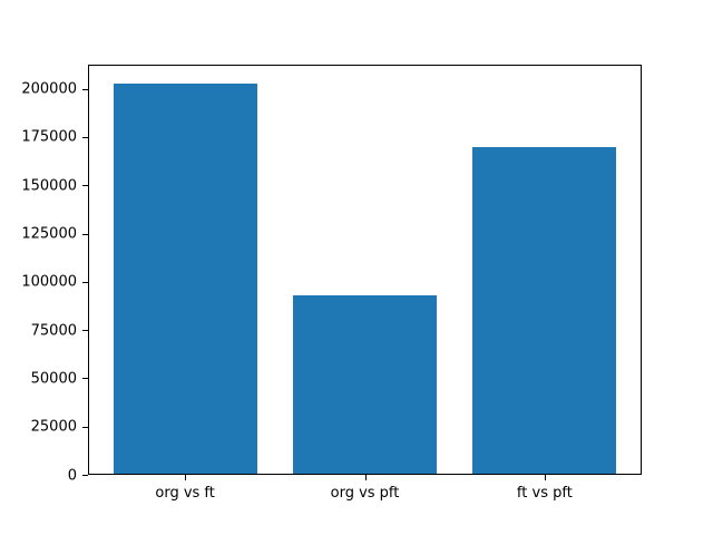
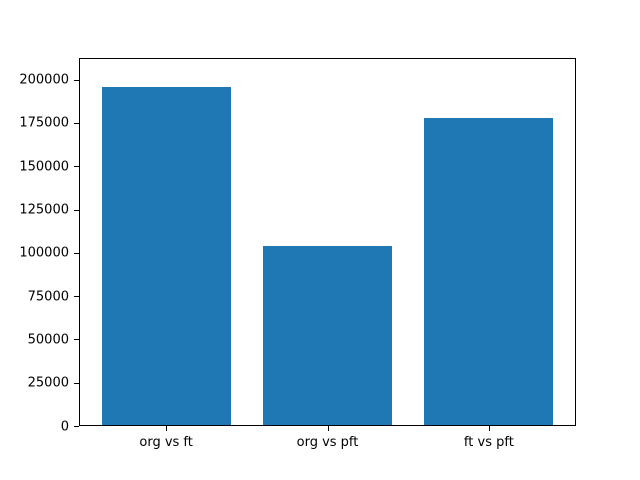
org vs ft: 203000 -> 196000
org vs pft: 93000 -> 104000
ft vs pft: 170000 -> 178000
